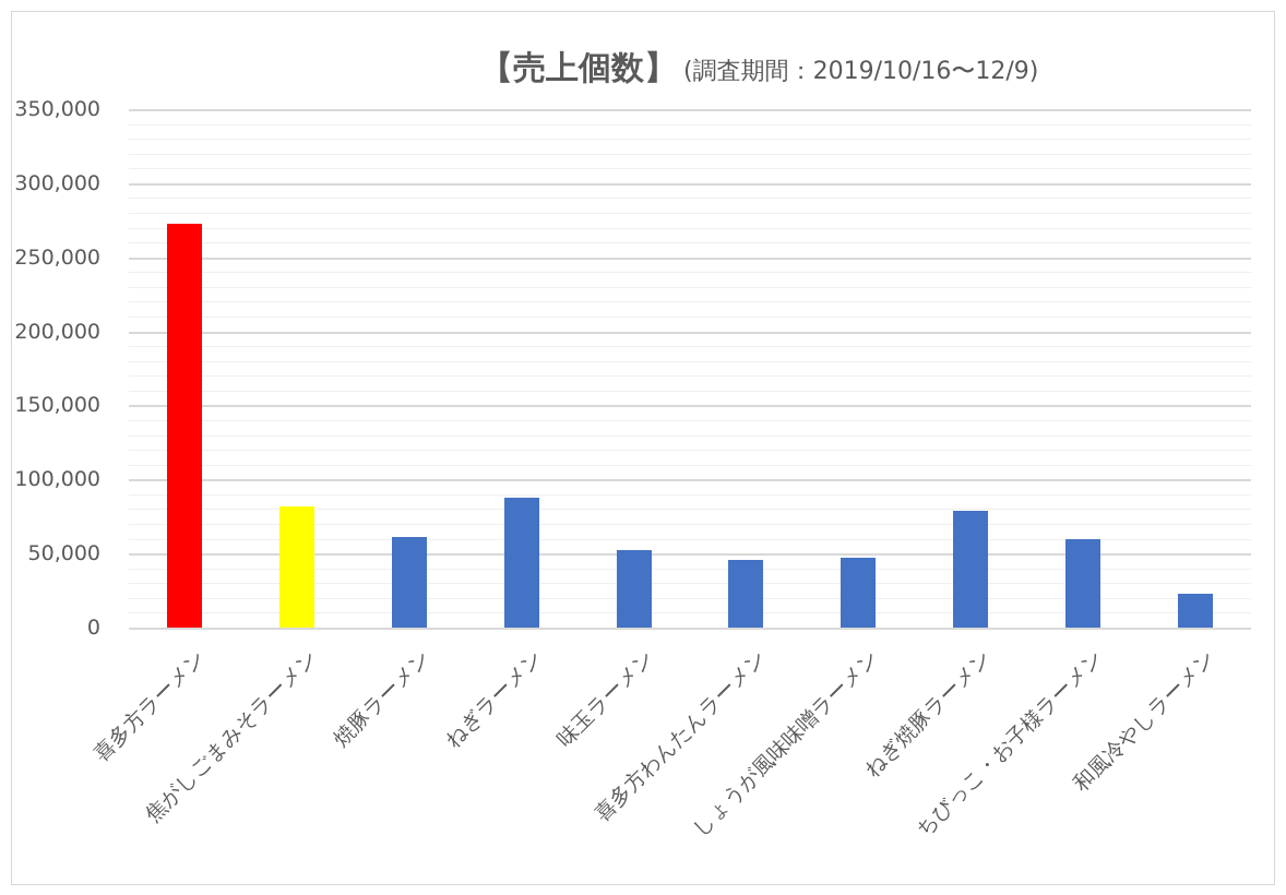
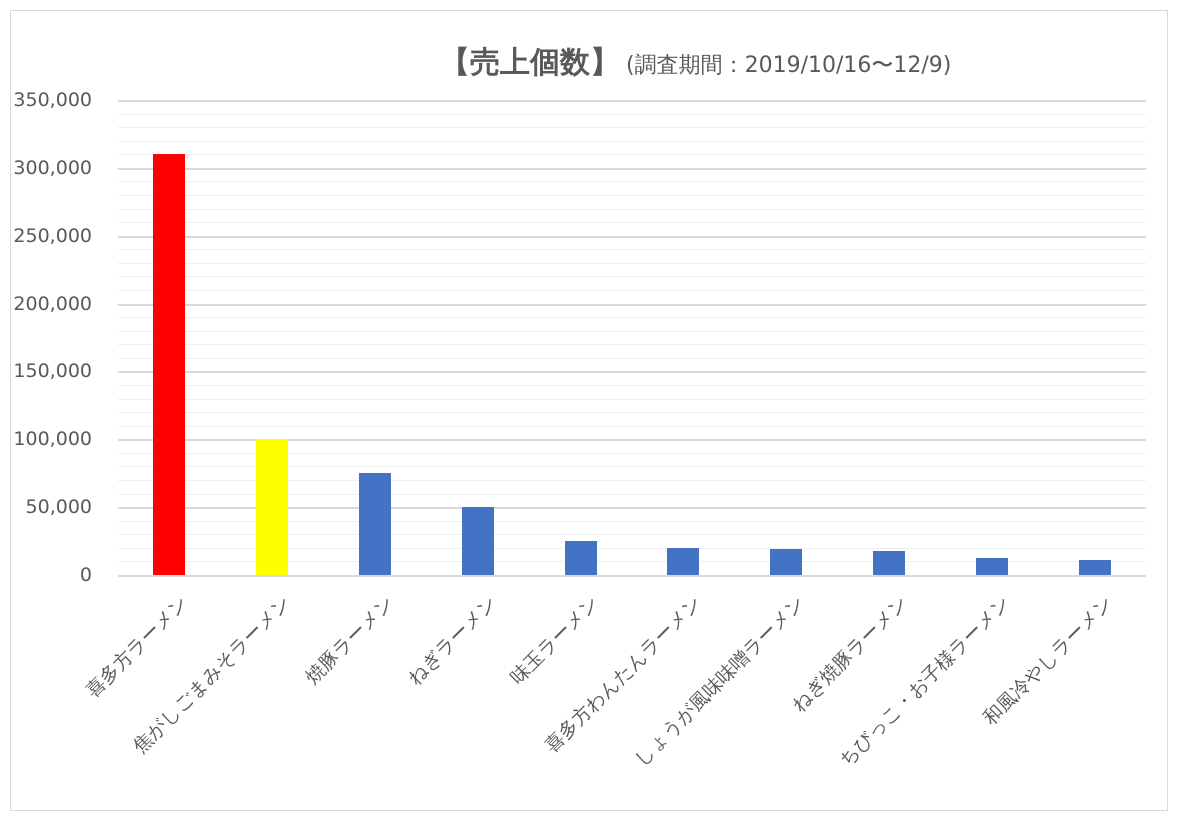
喜多方ラーメン: 273000 -> 310000
焦がしごまみそラーメン: 82000 -> 100000
焼豚ラーメン: 61000 -> 75000
ねぎラーメン: 88000 -> 50000
味玉ラーメン: 52000 -> 25000
喜多方わんたんラーメン: 46000 -> 20000
しょうが風味味噌ラーメン: 47000 -> 19000
ねぎ焼豚ラーメン: 79000 -> 18000
ちびっこ・お子様ラーメン: 60000 -> 12000
和風冷やしラーメン: 23000 -> 11000
